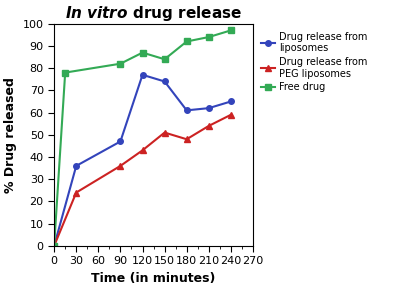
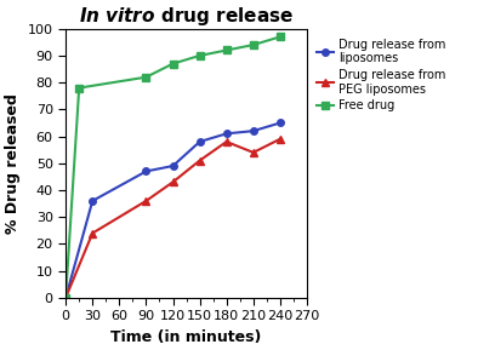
Drug release from liposomes/120: 77 -> 49
Drug release from liposomes/150: 74 -> 58
Free drug/150: 84 -> 90
Drug release from PEG liposomes/180: 48 -> 58
